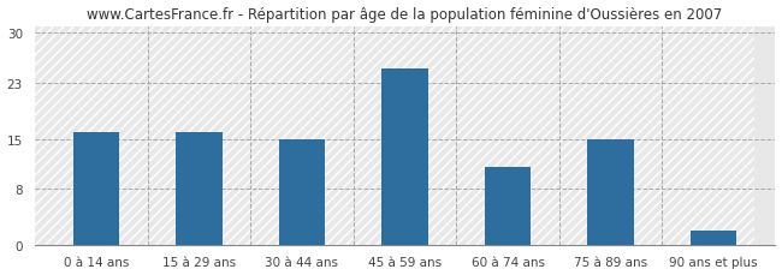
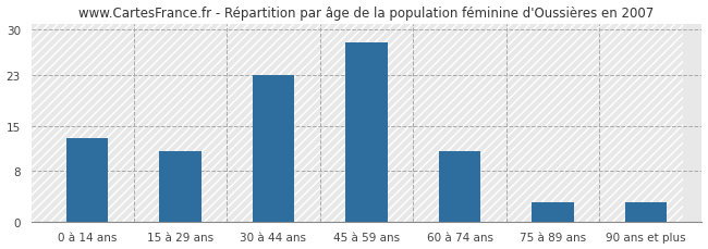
0 à 14 ans: 16 -> 13
15 à 29 ans: 16 -> 11
30 à 44 ans: 15 -> 23
45 à 59 ans: 25 -> 28
75 à 89 ans: 15 -> 3
90 ans et plus: 2 -> 3
